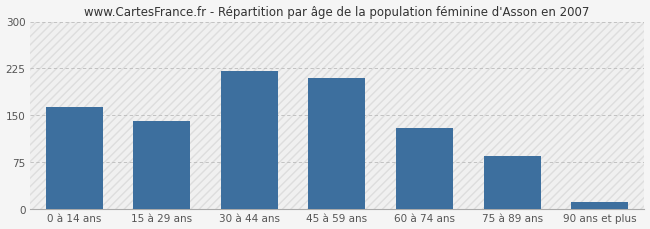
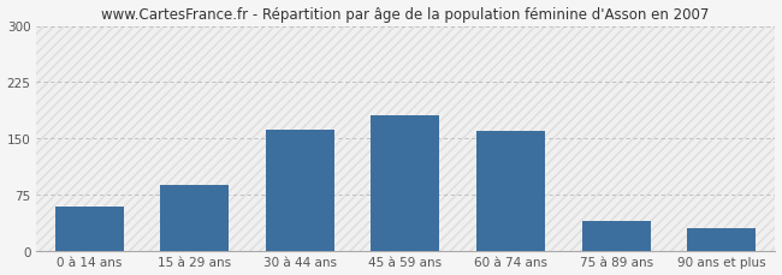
0 à 14 ans: 163 -> 58
15 à 29 ans: 140 -> 88
30 à 44 ans: 220 -> 162
45 à 59 ans: 210 -> 180
60 à 74 ans: 130 -> 160
75 à 89 ans: 85 -> 40
90 ans et plus: 10 -> 30
